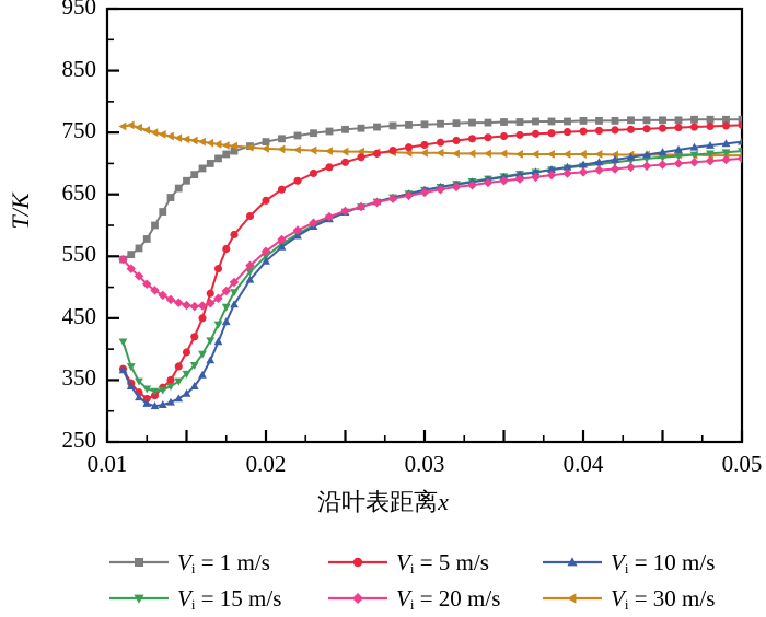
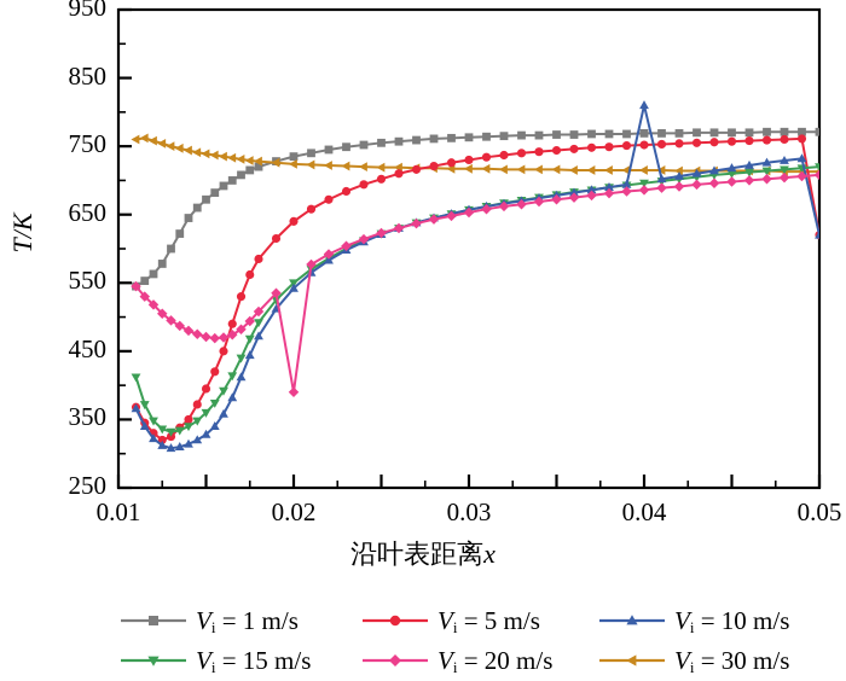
Vi = 20 m/s/0.02: 560 -> 390
Vi = 10 m/s/0.04: 700 -> 810
Vi = 5 m/s/0.05: 760 -> 620
Vi = 10 m/s/0.05: 740 -> 620
